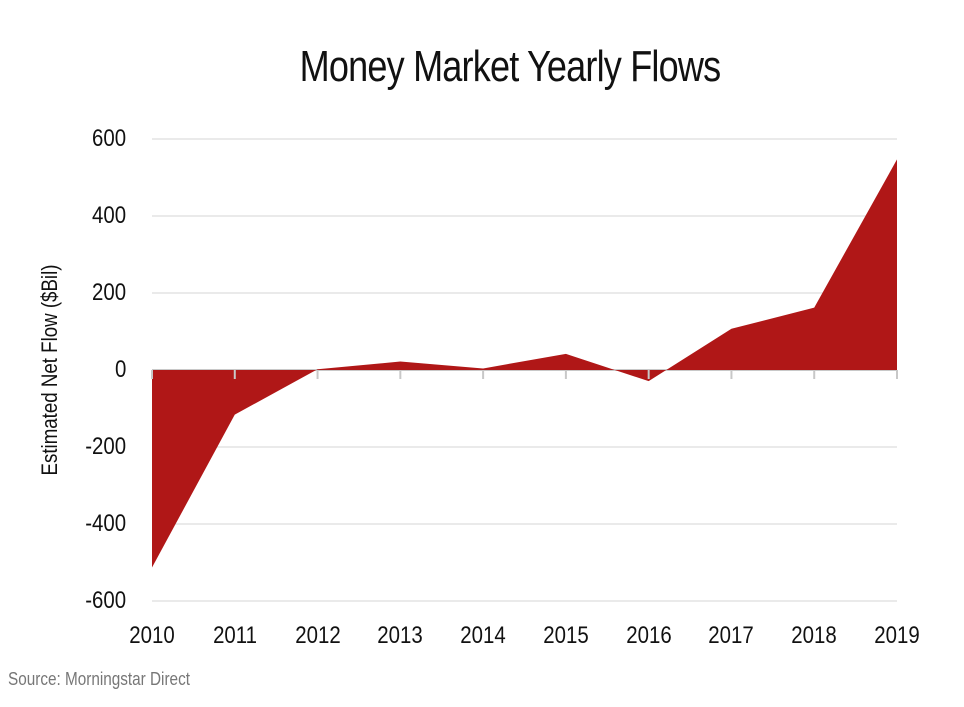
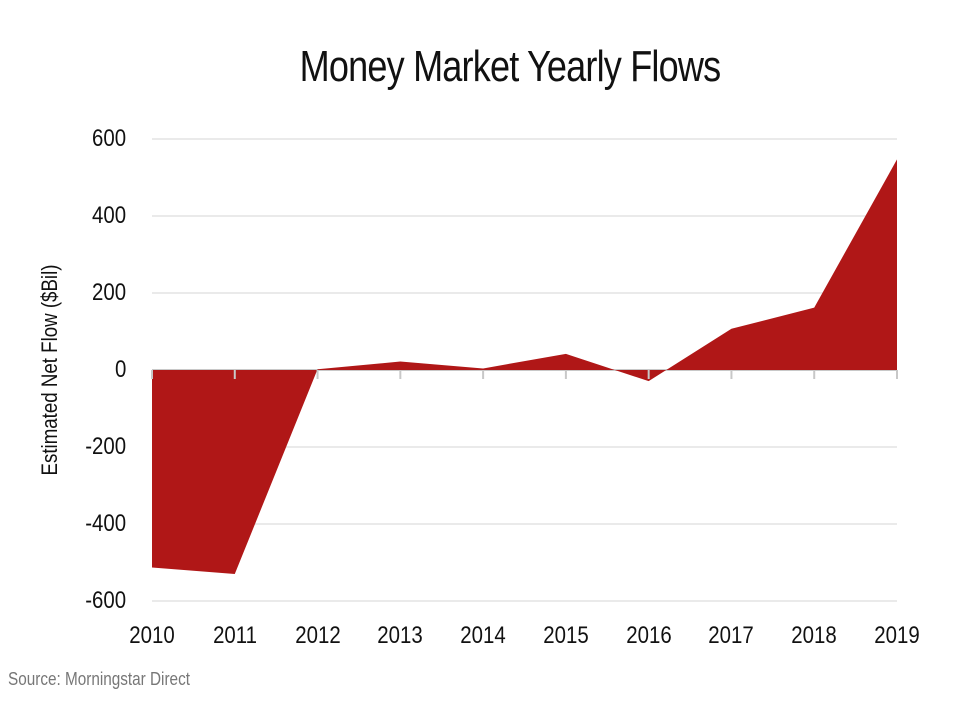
2011: -120 -> -530
